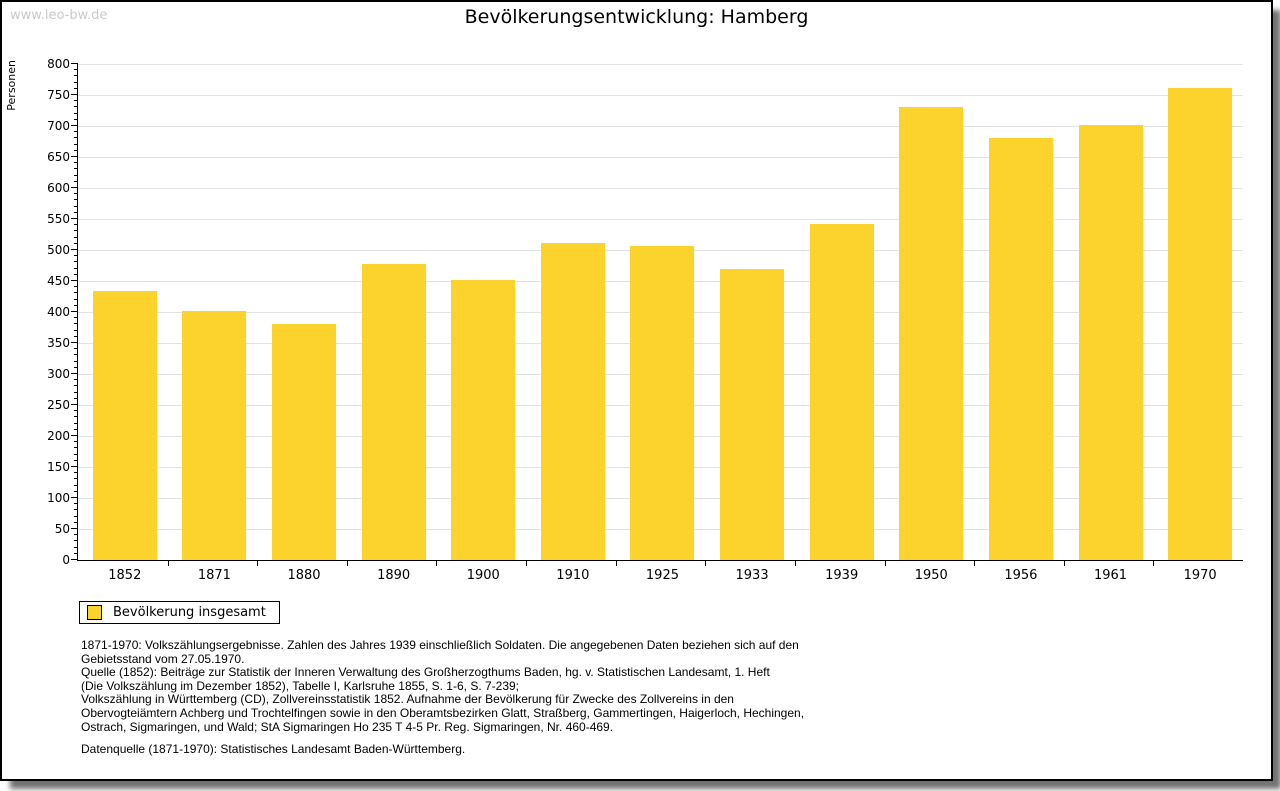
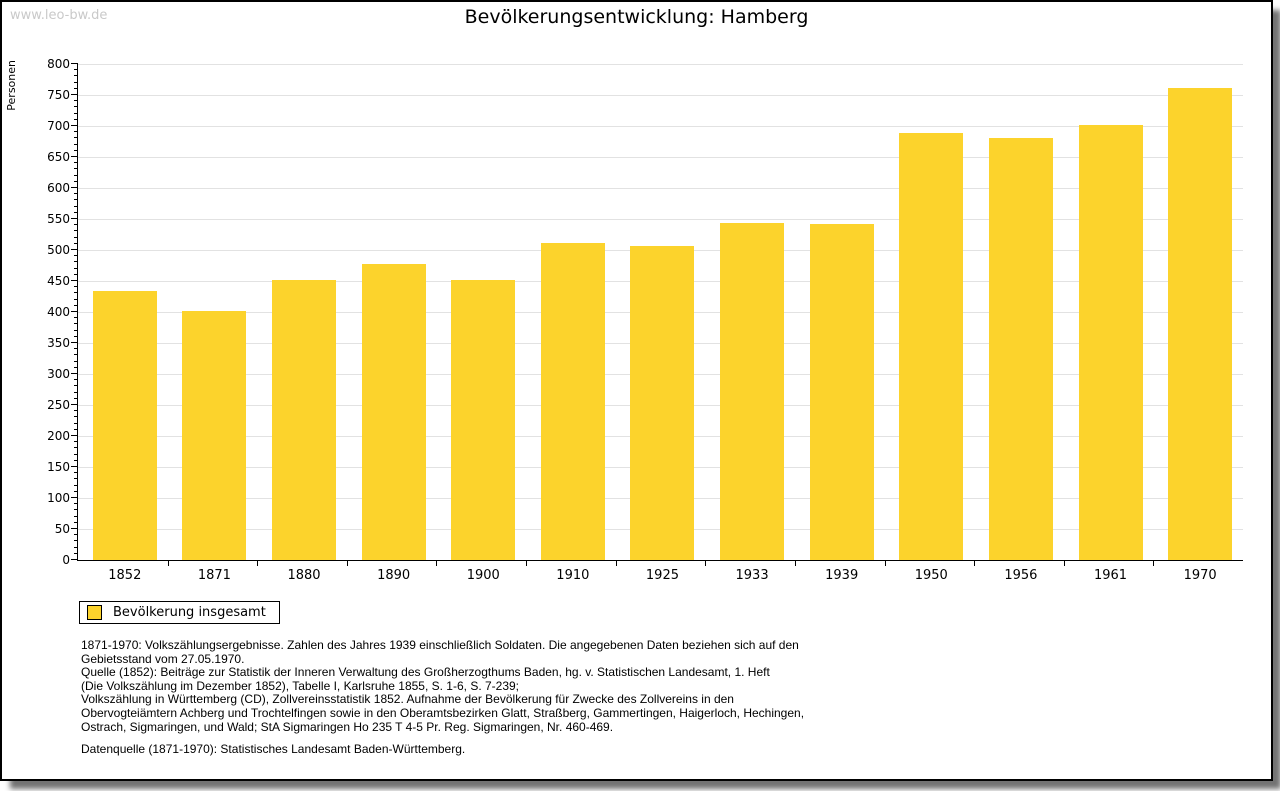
1880: 380 -> 450
1933: 470 -> 540
1950: 730 -> 690
